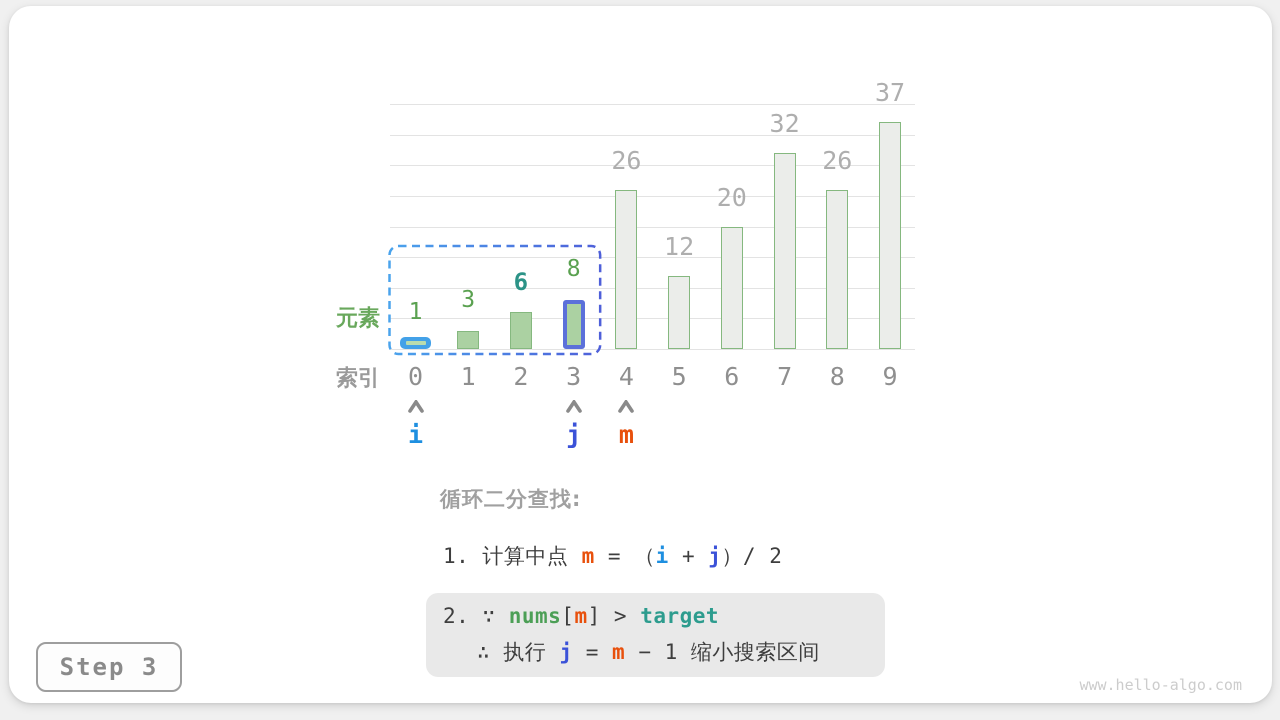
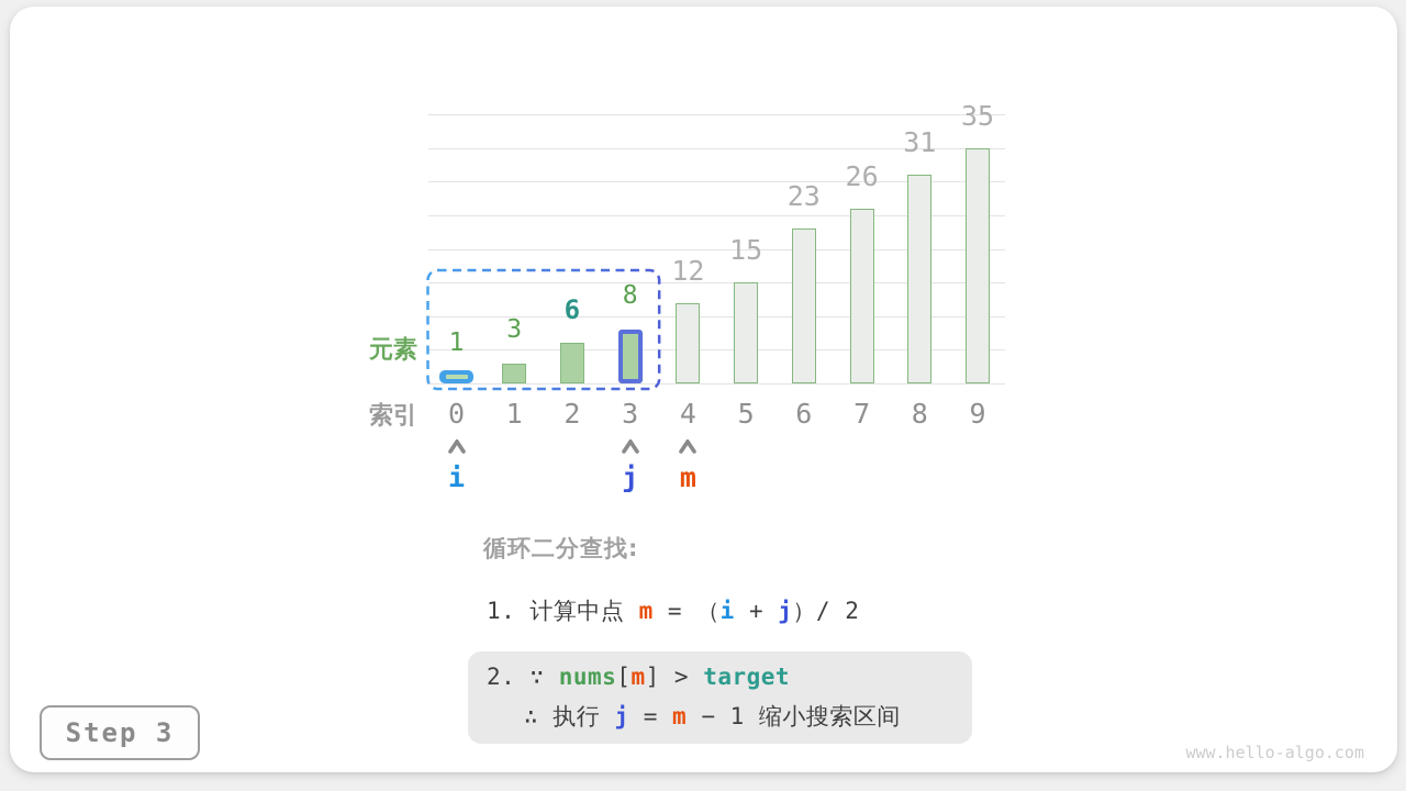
4: 26 -> 12
5: 12 -> 15
6: 20 -> 23
7: 32 -> 26
8: 26 -> 31
9: 37 -> 35
